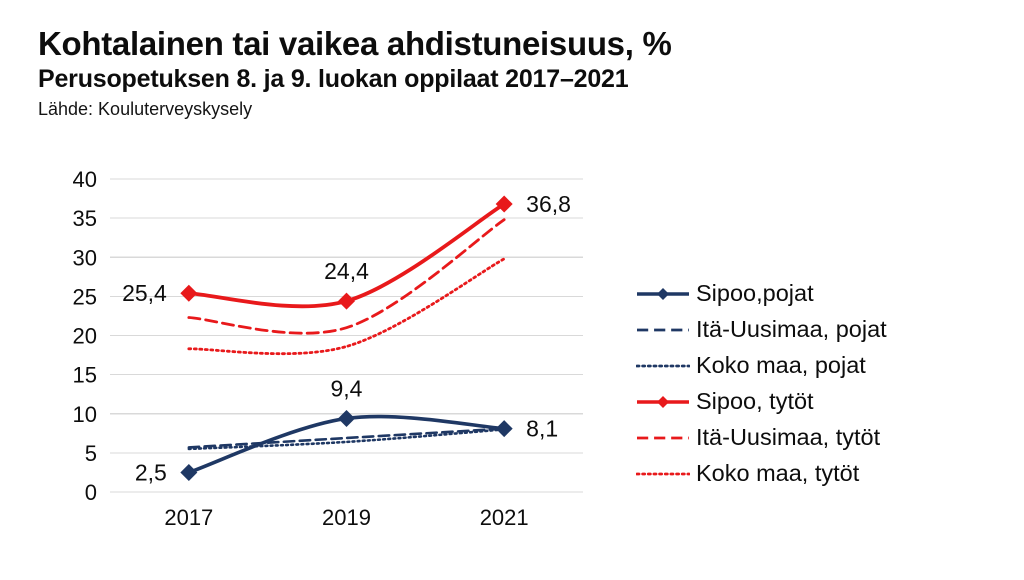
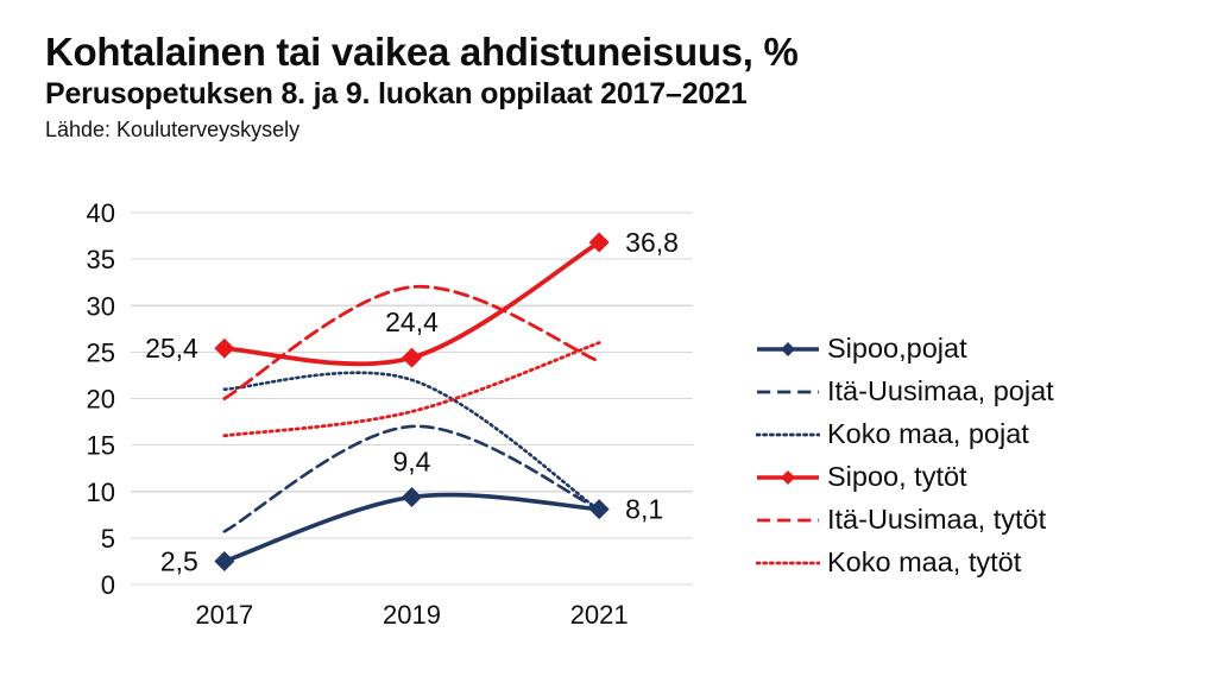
Koko maa, pojat/2017: 6 -> 21
Itä-Uusimaa, tytöt/2017: 22 -> 20
Koko maa, tytöt/2017: 18 -> 16
Itä-Uusimaa, pojat/2019: 7 -> 17
Koko maa, pojat/2019: 6 -> 22
Itä-Uusimaa, tytöt/2019: 21 -> 32
Itä-Uusimaa, tytöt/2021: 35 -> 24
Koko maa, tytöt/2021: 30 -> 26
